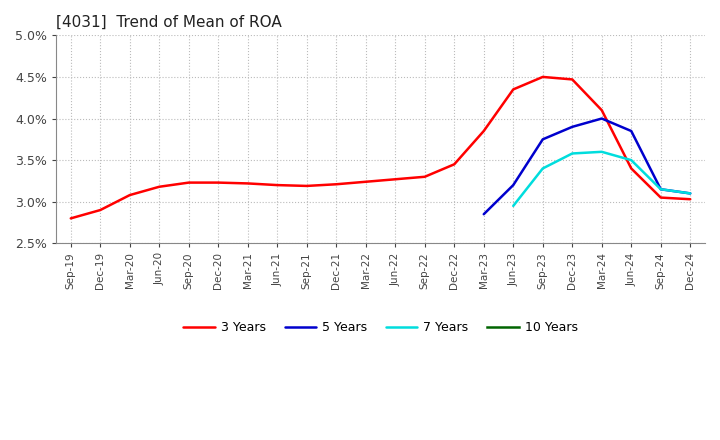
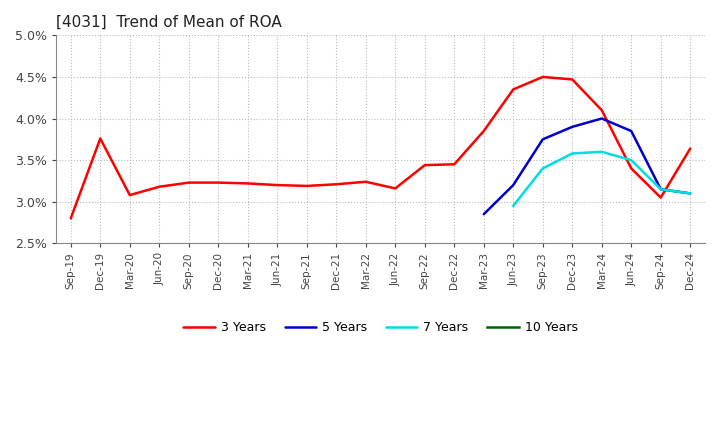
3 Years/Dec-19: 2.90% -> 3.76%
3 Years/Jun-22: 3.27% -> 3.16%
3 Years/Sep-22: 3.30% -> 3.44%
3 Years/Dec-24: 3.03% -> 3.64%
